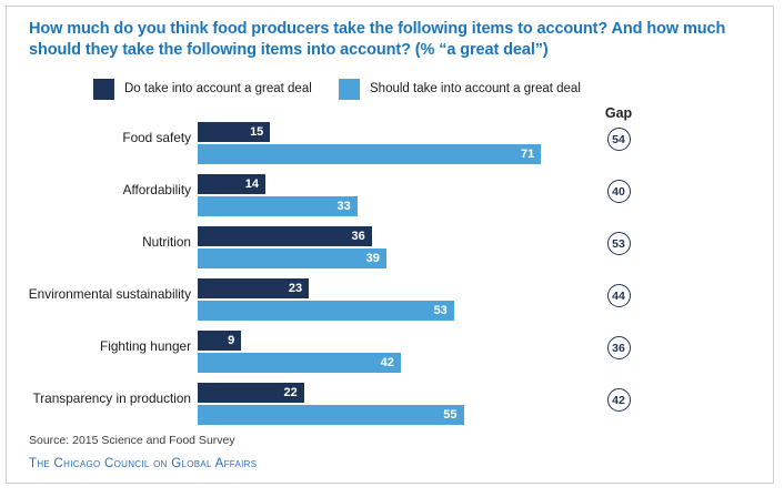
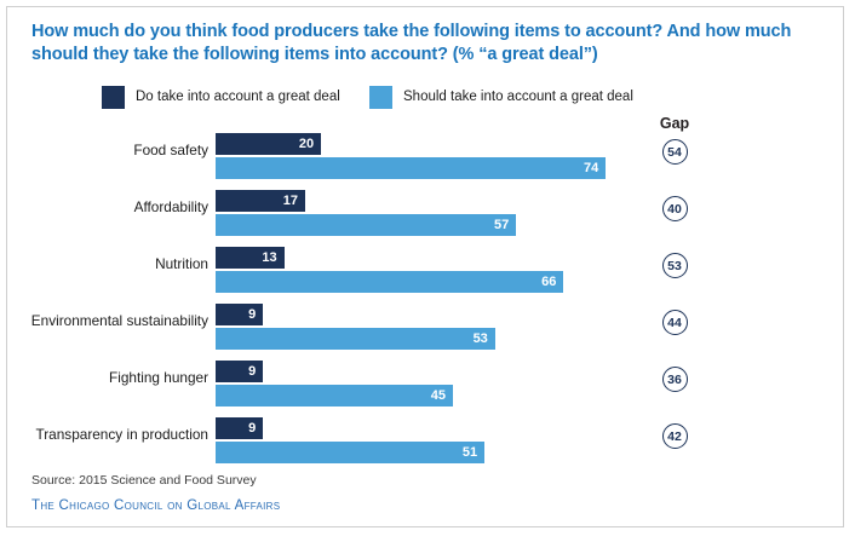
Do take into account a great deal/Food safety: 15 -> 20
Should take into account a great deal/Food safety: 71 -> 74
Do take into account a great deal/Affordability: 14 -> 17
Should take into account a great deal/Affordability: 33 -> 57
Do take into account a great deal/Nutrition: 36 -> 13
Should take into account a great deal/Nutrition: 39 -> 66
Do take into account a great deal/Environmental sustainability: 23 -> 9
Should take into account a great deal/Fighting hunger: 42 -> 45
Do take into account a great deal/Transparency in production: 22 -> 9
Should take into account a great deal/Transparency in production: 55 -> 51
